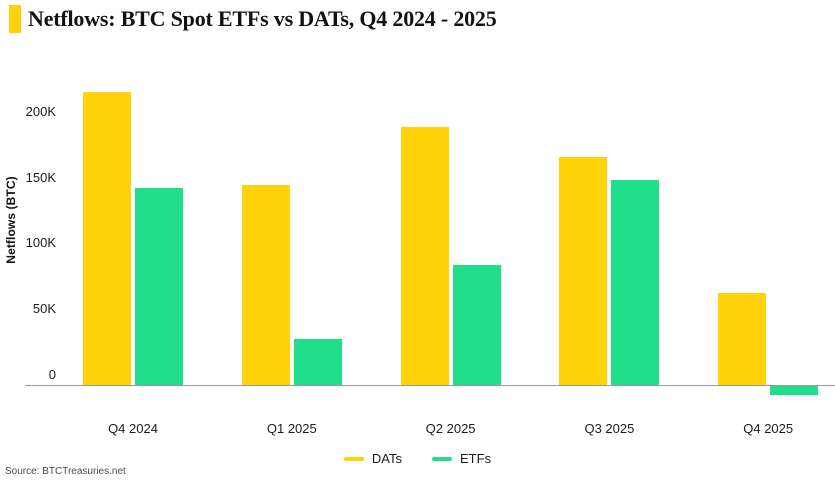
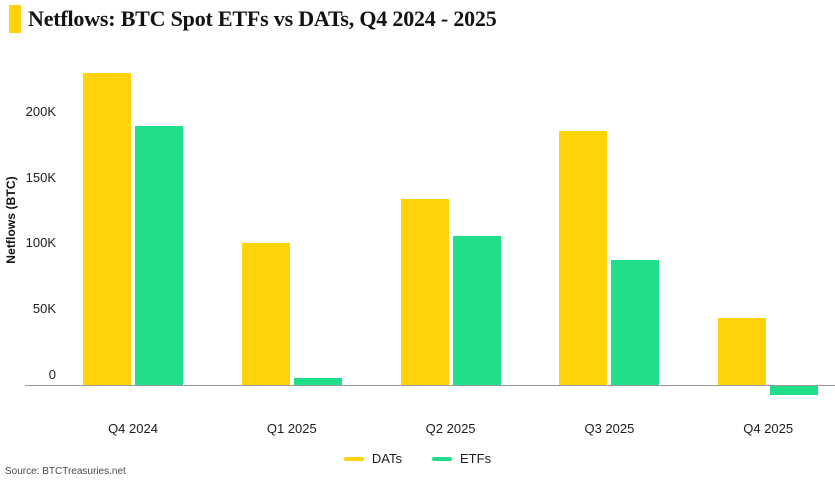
DATs/Q4 2024: 223K -> 237K
ETFs/Q4 2024: 150K -> 197K
DATs/Q1 2025: 152K -> 108K
ETFs/Q1 2025: 35K -> 5K
DATs/Q2 2025: 196K -> 141K
ETFs/Q2 2025: 91K -> 113K
DATs/Q3 2025: 173K -> 193K
ETFs/Q3 2025: 156K -> 95K
DATs/Q4 2025: 70K -> 51K
